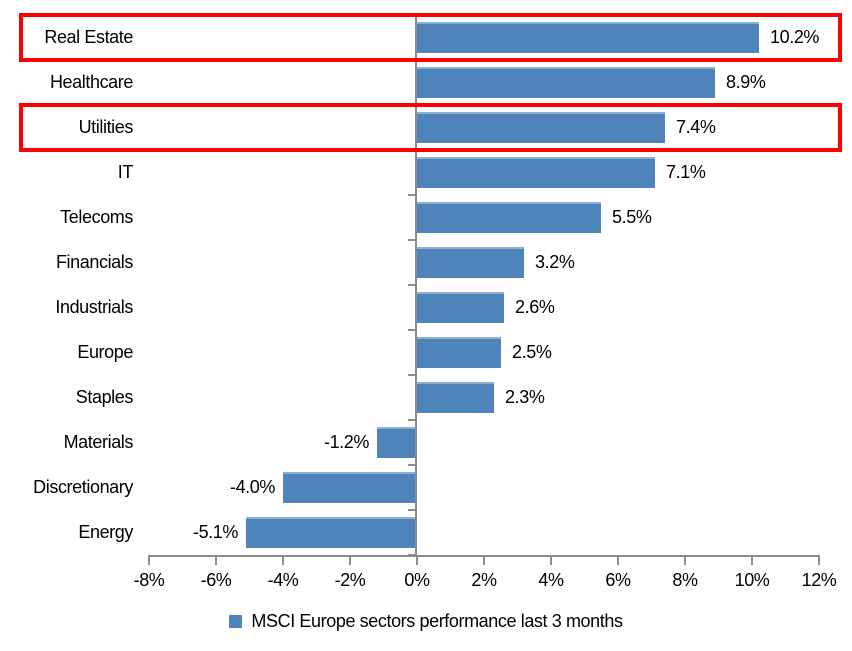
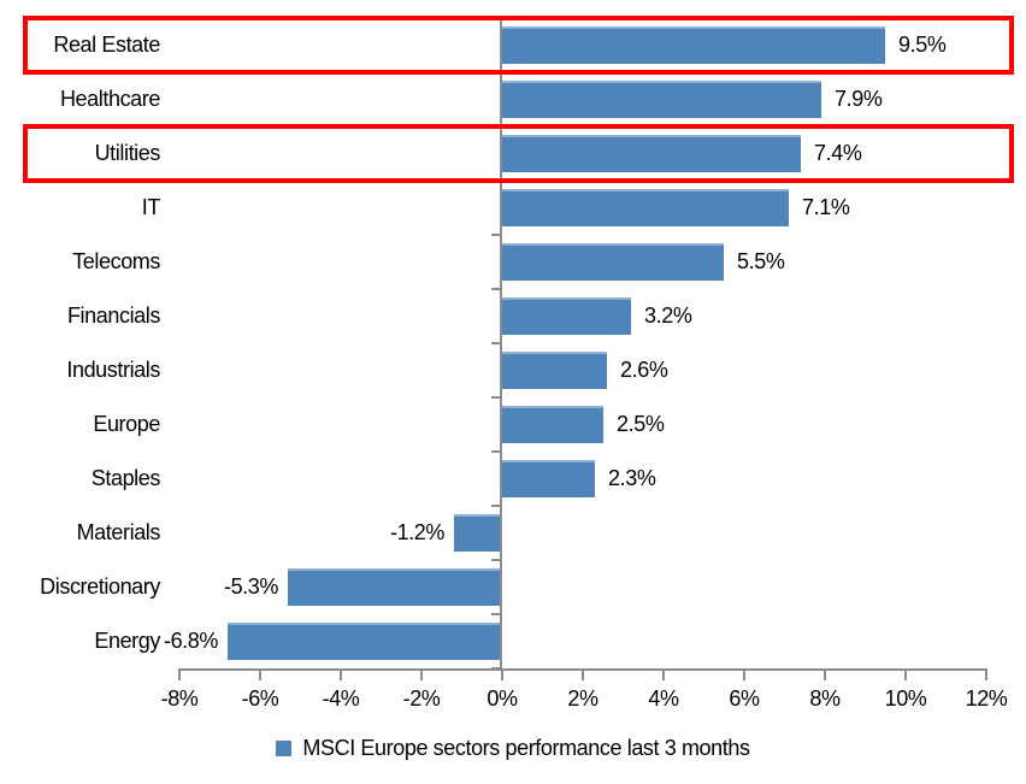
Real Estate: 10.2% -> 9.5%
Healthcare: 8.9% -> 7.9%
Discretionary: -4.0% -> -5.3%
Energy: -5.1% -> -6.8%
